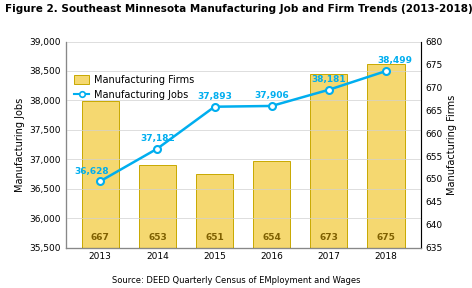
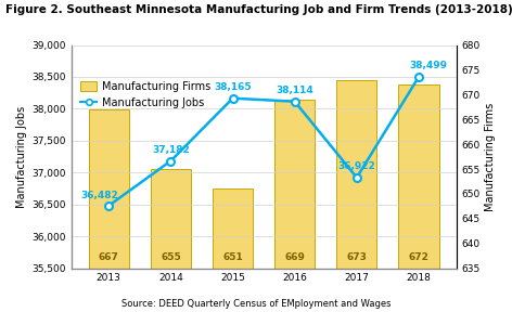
Manufacturing Jobs/2013: 36,628 -> 36,482
Manufacturing Firms/2014: 653 -> 655
Manufacturing Jobs/2015: 37,893 -> 38,165
Manufacturing Firms/2016: 654 -> 669
Manufacturing Jobs/2016: 37,906 -> 38,114
Manufacturing Jobs/2017: 38,181 -> 36,922
Manufacturing Firms/2018: 675 -> 672
